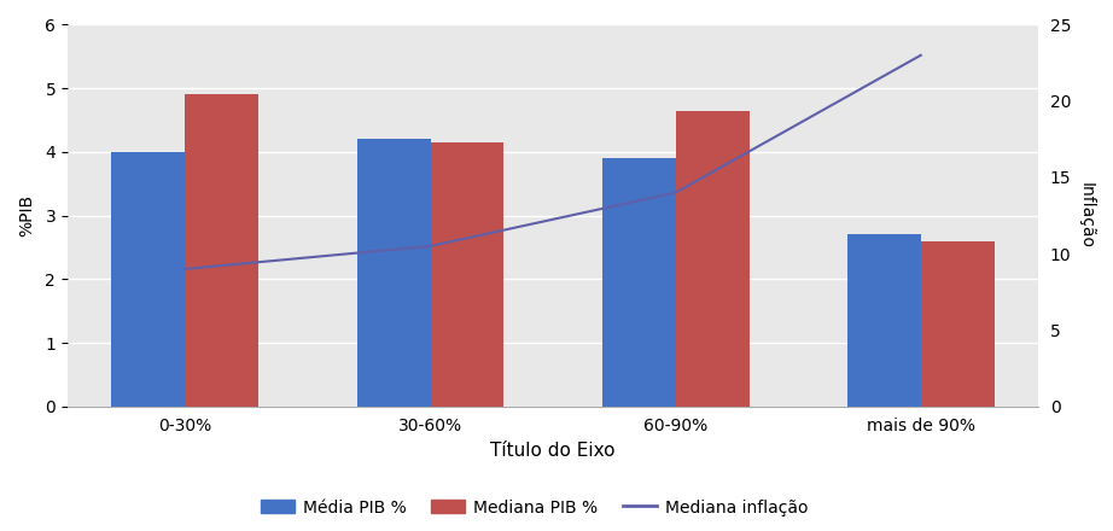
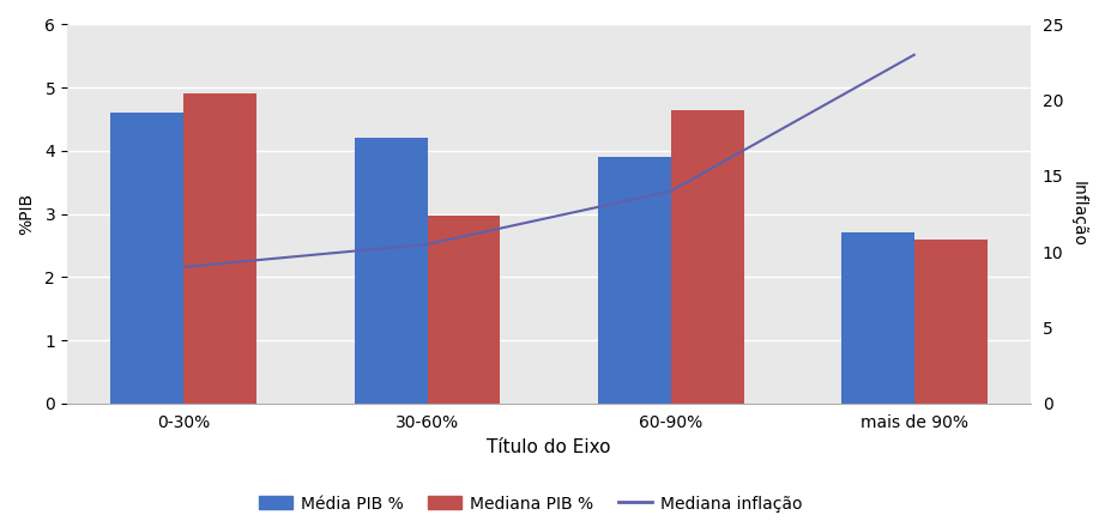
Média PIB %/0-30%: 4.0 -> 4.6
Mediana PIB %/30-60%: 4.15 -> 2.98
